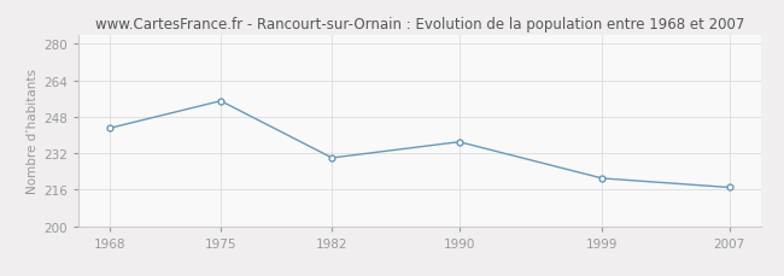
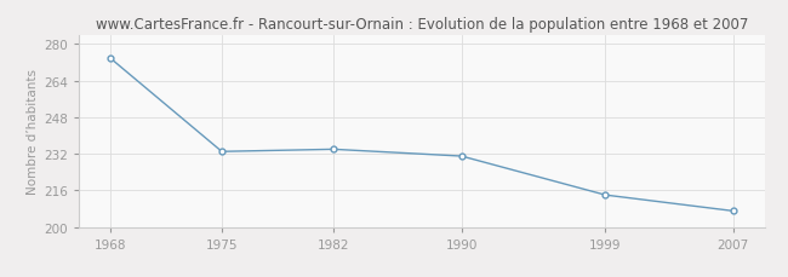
1968: 243 -> 274
1975: 255 -> 233
1982: 230 -> 234
1990: 237 -> 231
1999: 221 -> 214
2007: 217 -> 207
